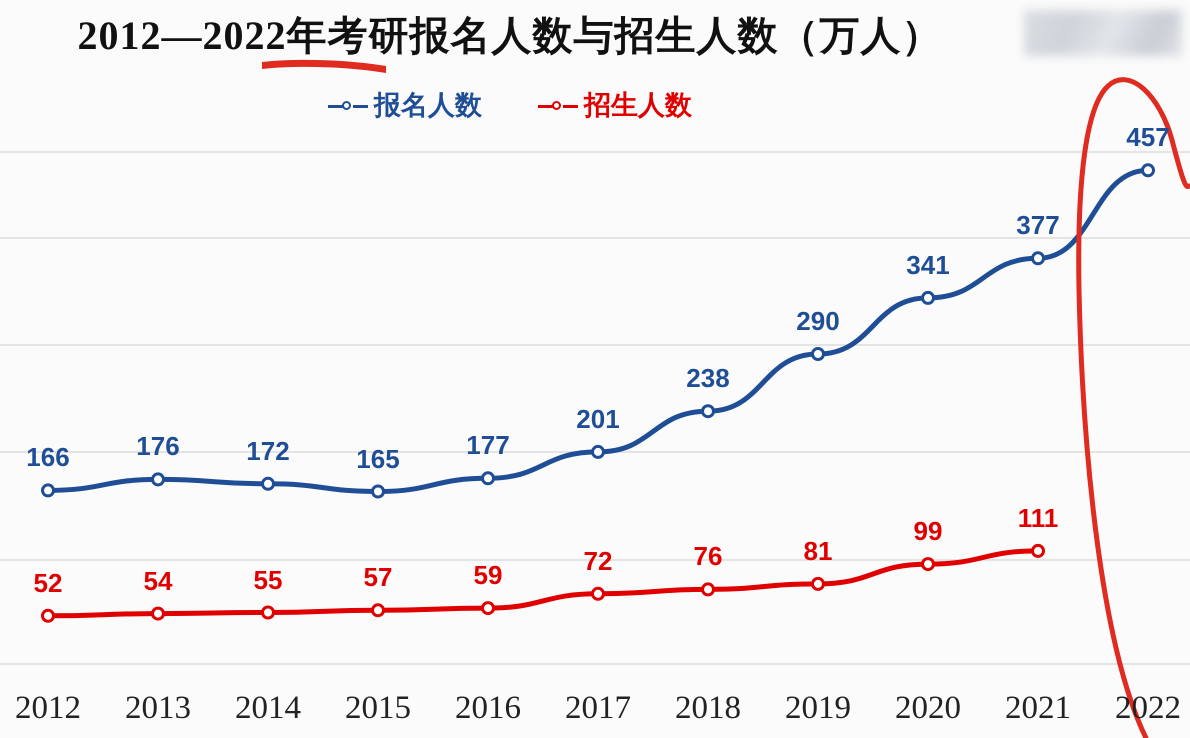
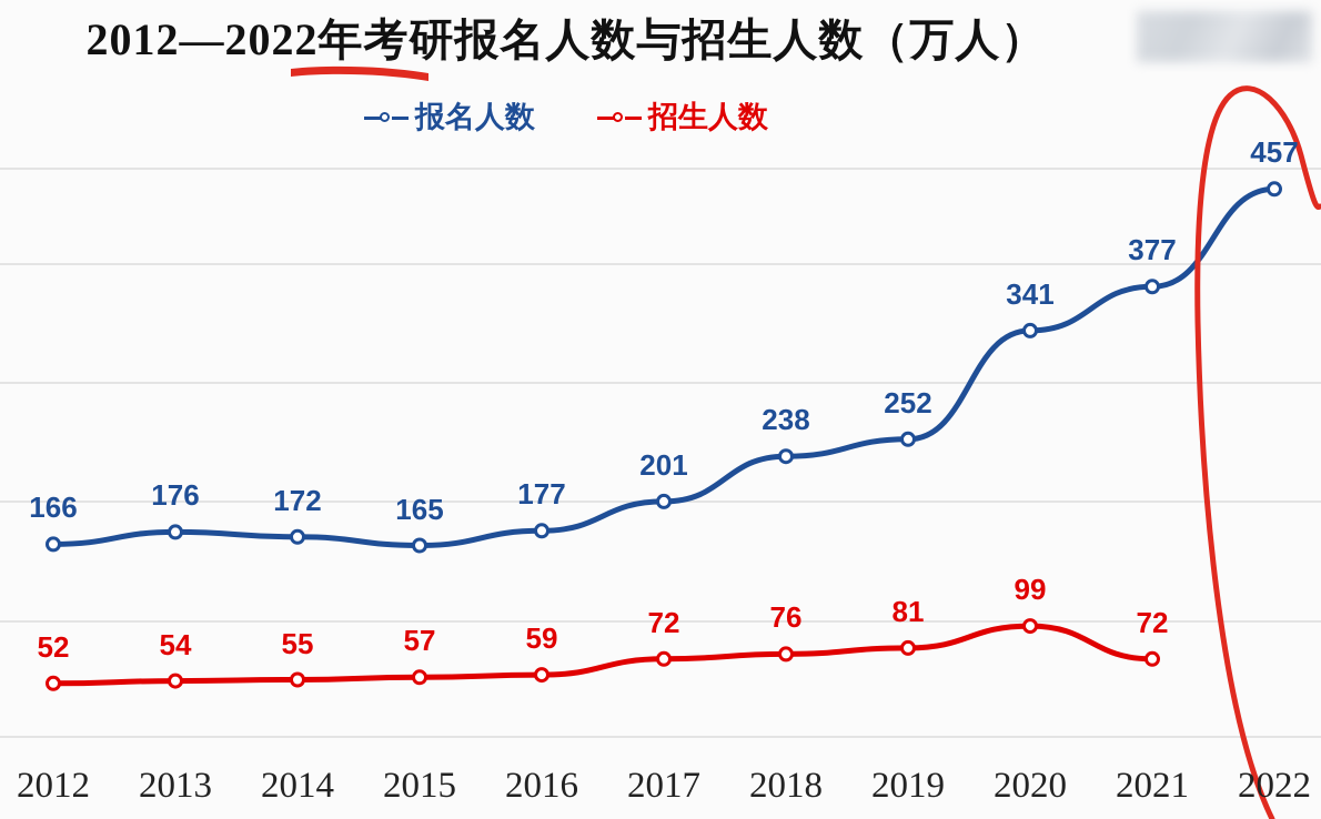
报名人数/2019: 290 -> 252
招生人数/2021: 111 -> 72
